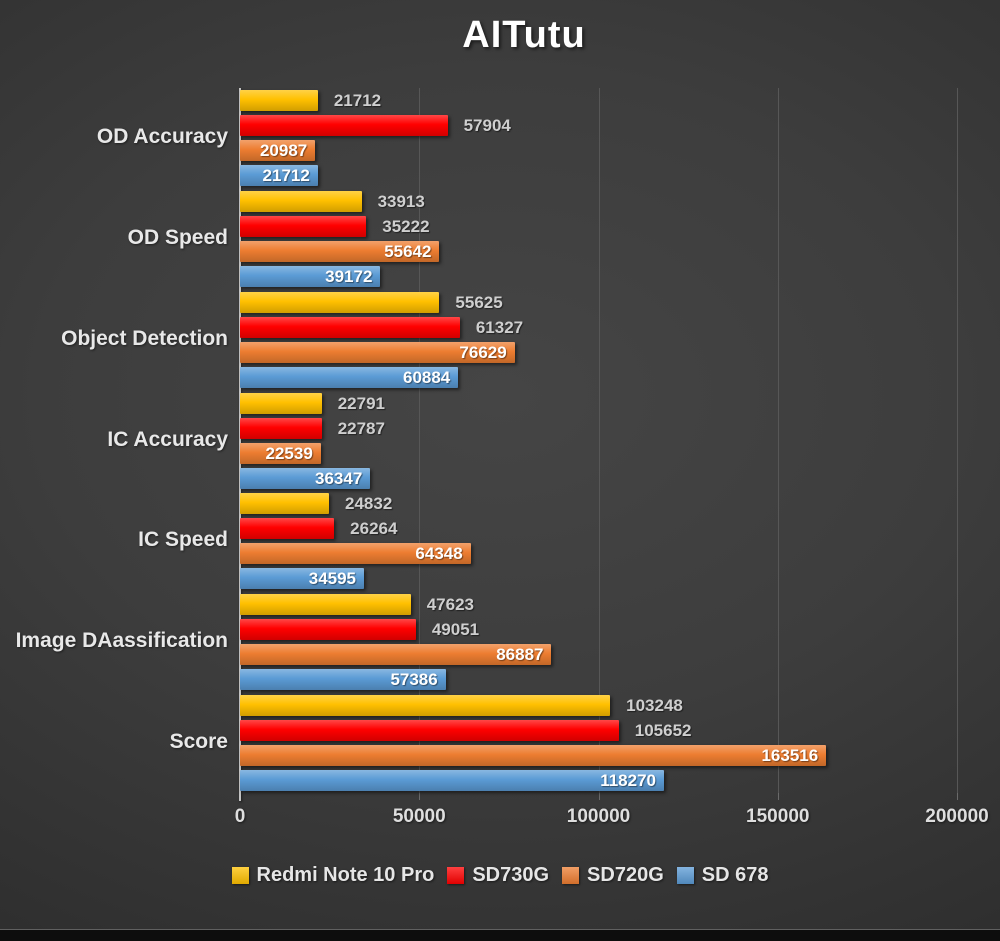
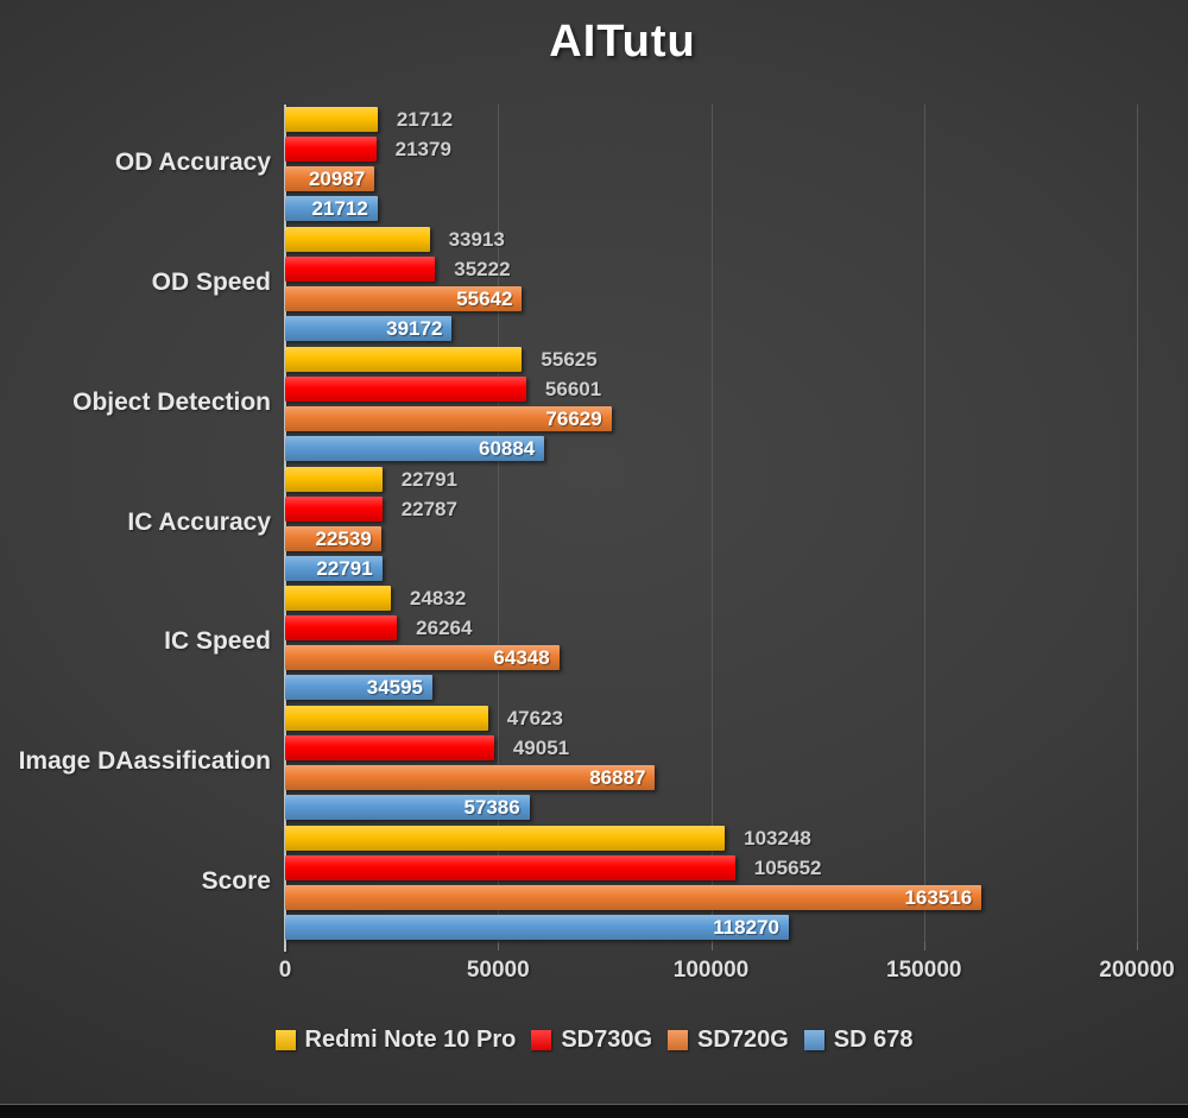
SD730G/OD Accuracy: 57904 -> 21379
SD730G/Object Detection: 61327 -> 56601
SD 678/IC Accuracy: 36347 -> 22791
